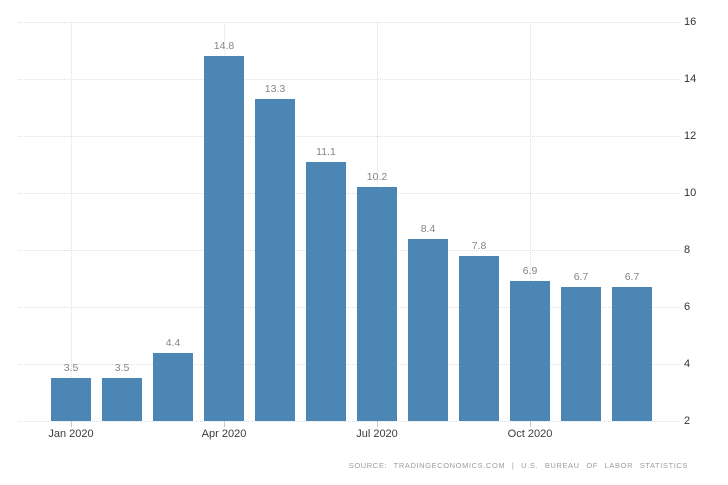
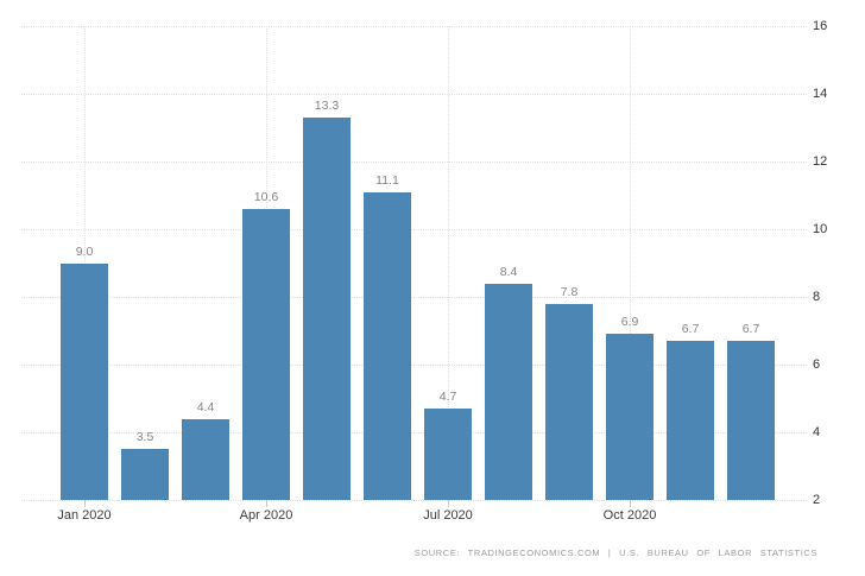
Jan 2020: 3.5 -> 9.0
Apr 2020: 14.8 -> 10.6
Jul 2020: 10.2 -> 4.7
